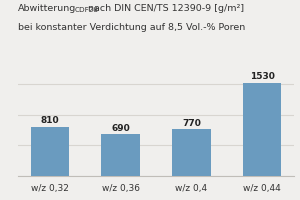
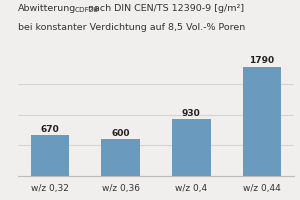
w/z 0,32: 810 -> 670
w/z 0,36: 690 -> 600
w/z 0,4: 770 -> 930
w/z 0,44: 1530 -> 1790
